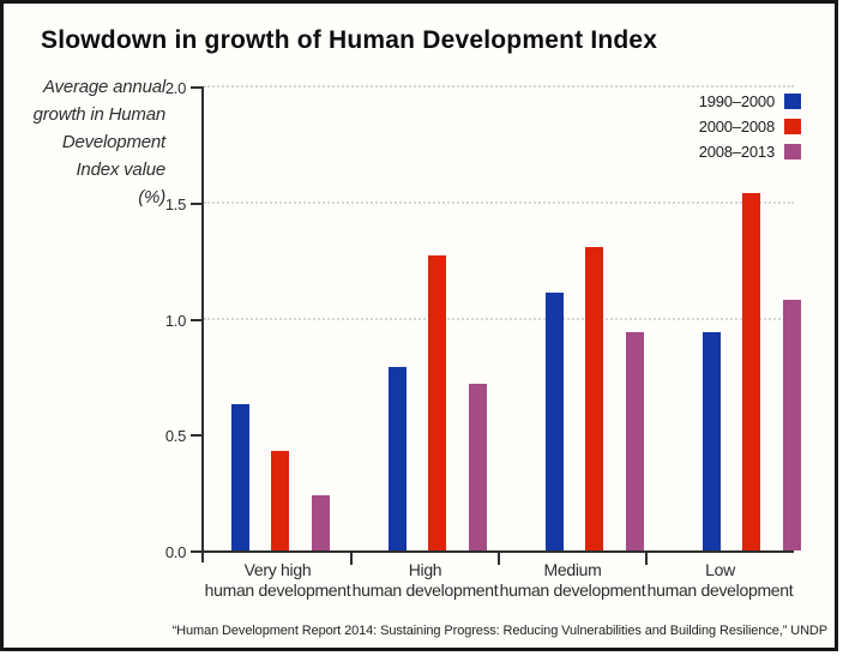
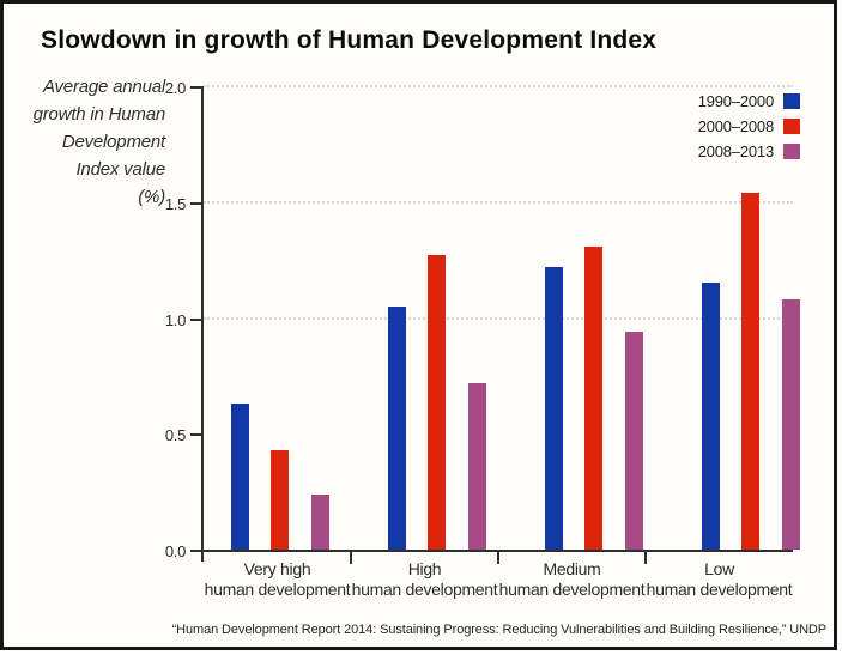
1990–2000/High human development: 0.79 -> 1.05
1990–2000/Medium human development: 1.11 -> 1.22
1990–2000/Low human development: 0.94 -> 1.15
